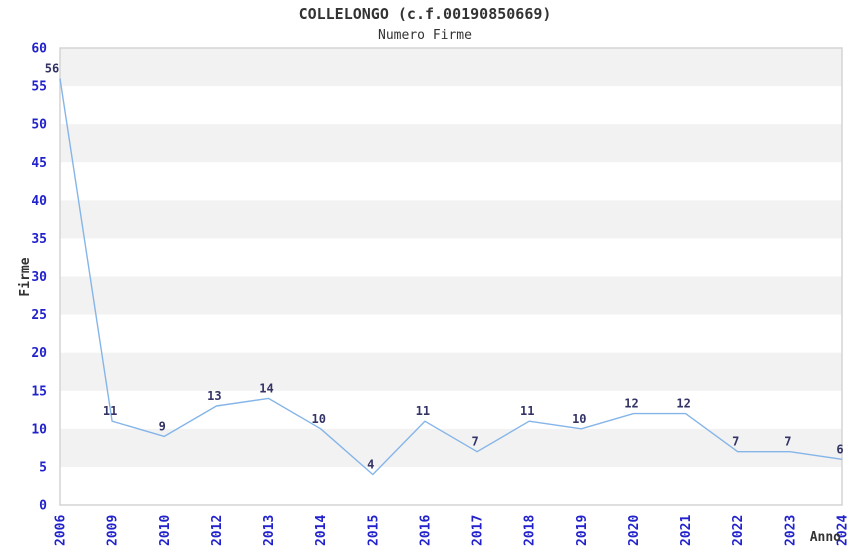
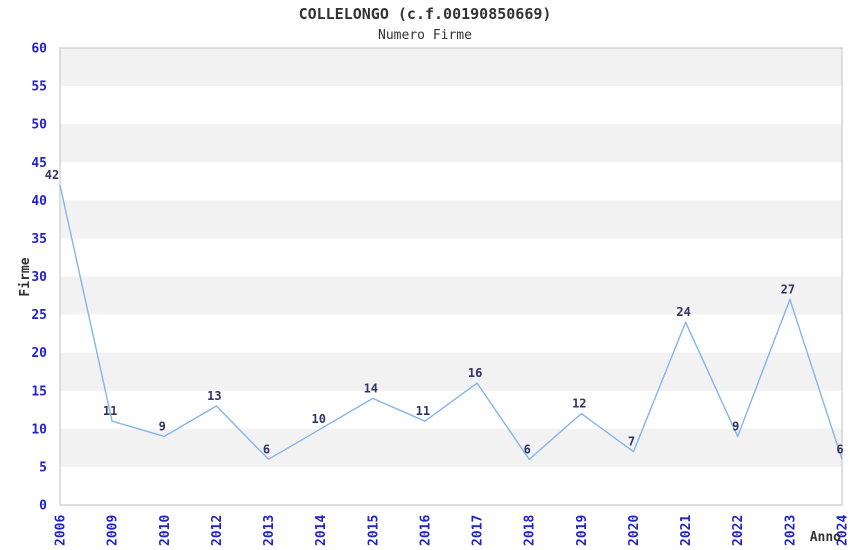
2006: 56 -> 42
2013: 14 -> 6
2015: 4 -> 14
2017: 7 -> 16
2018: 11 -> 6
2019: 10 -> 12
2020: 12 -> 7
2021: 12 -> 24
2022: 7 -> 9
2023: 7 -> 27
